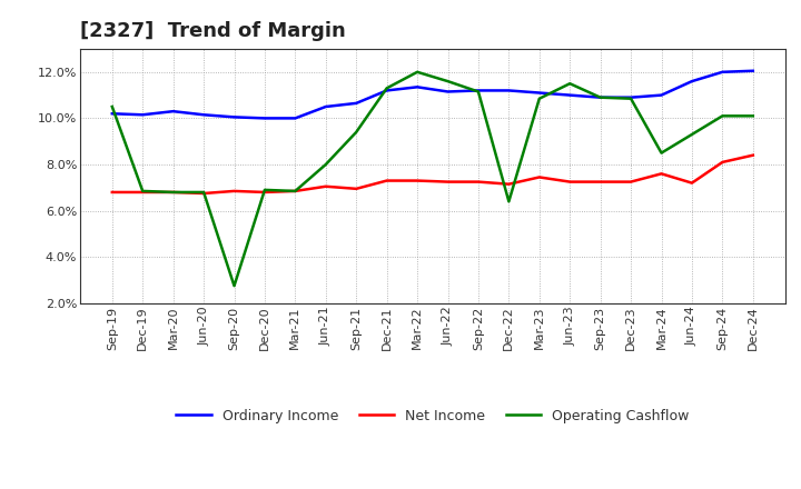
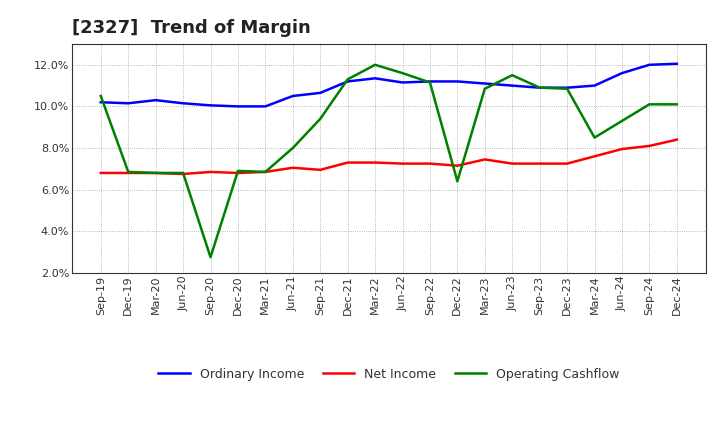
Net Income/Jun-24: 7.20% -> 7.95%
